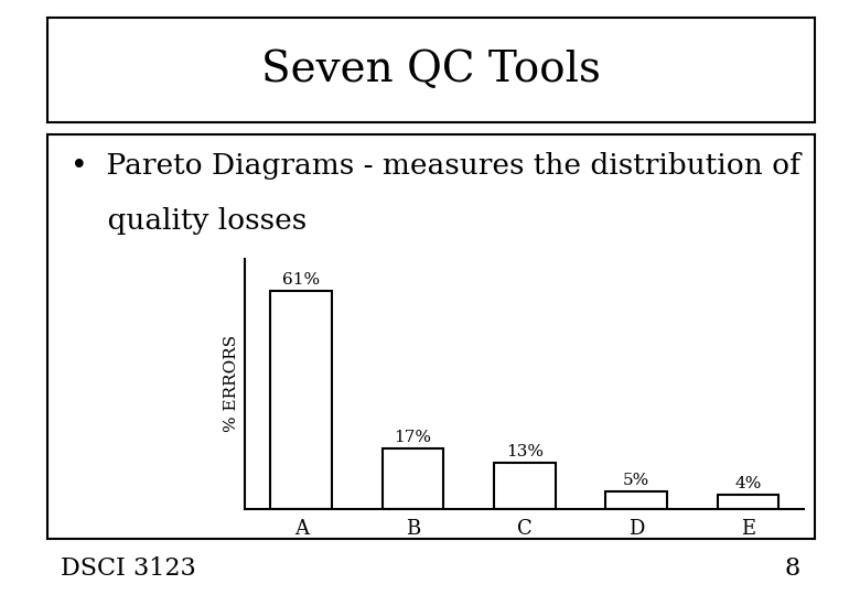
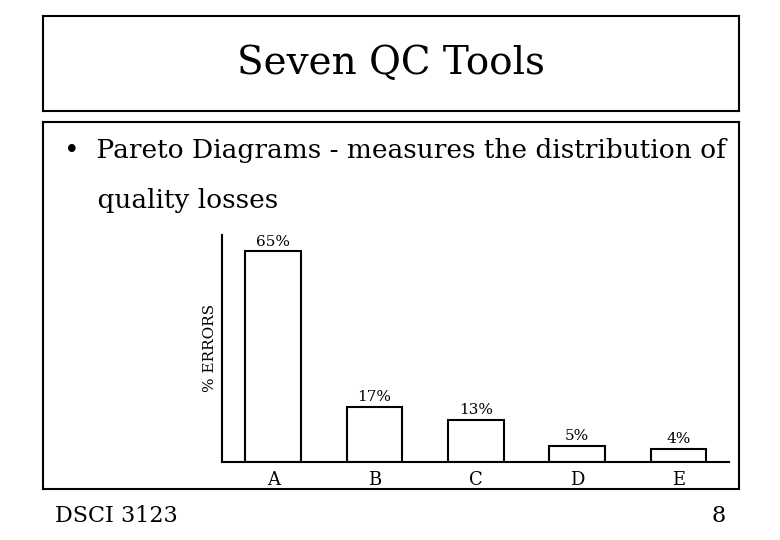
A: 61% -> 65%
